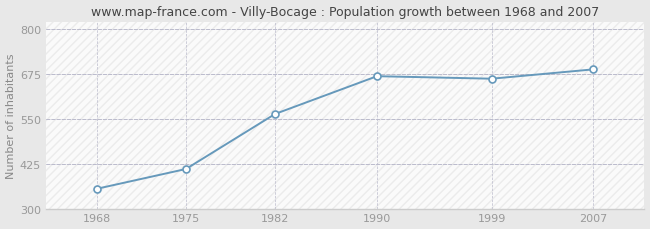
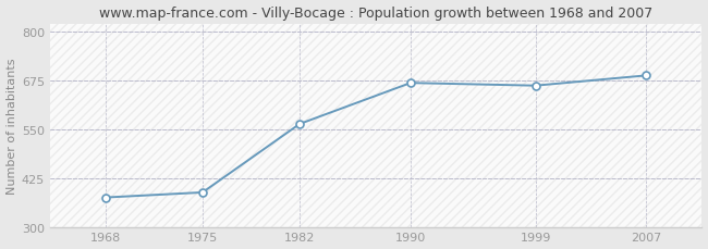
1968: 355 -> 375
1975: 410 -> 388
